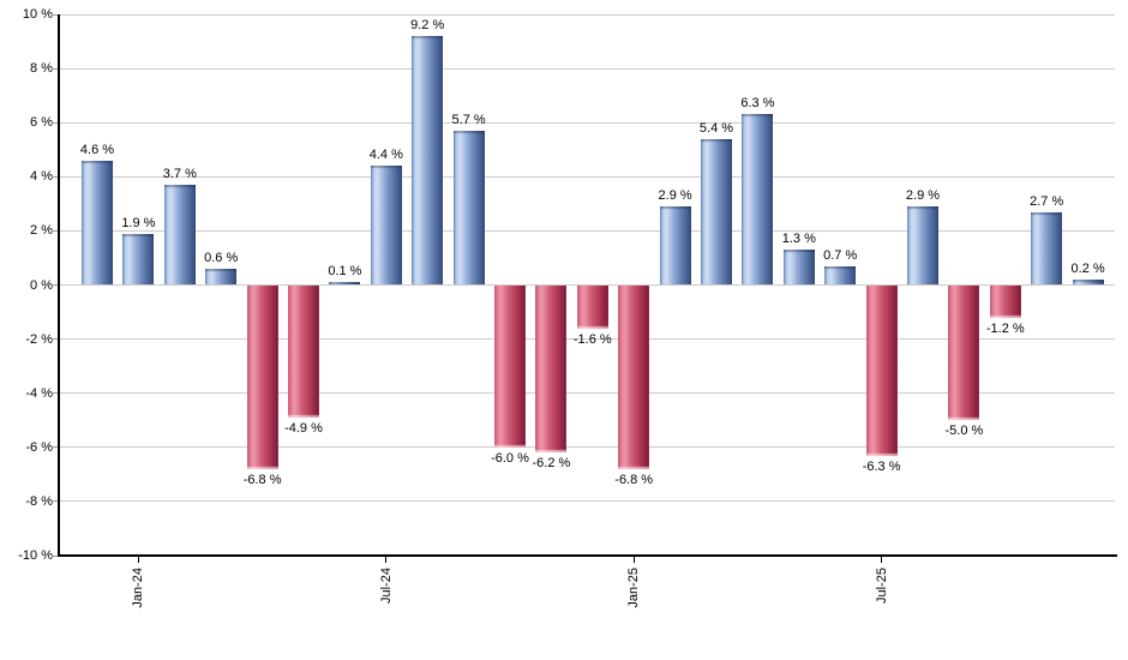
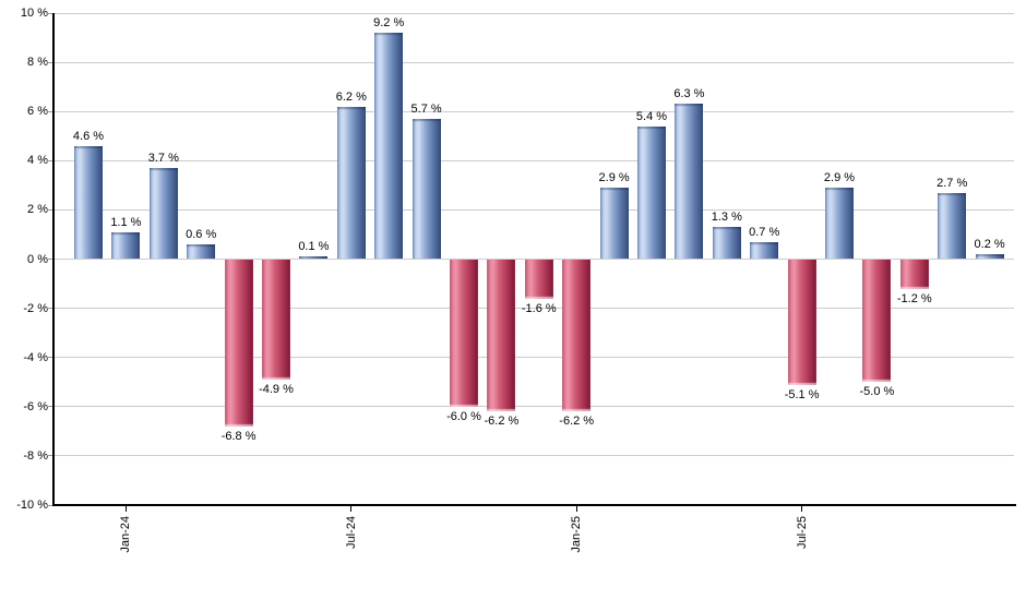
Jan-24: 1.9 -> 1.1
Jul-24: 4.4 -> 6.2
Jan-25: -6.8 -> -6.2
Jul-25: -6.3 -> -5.1
